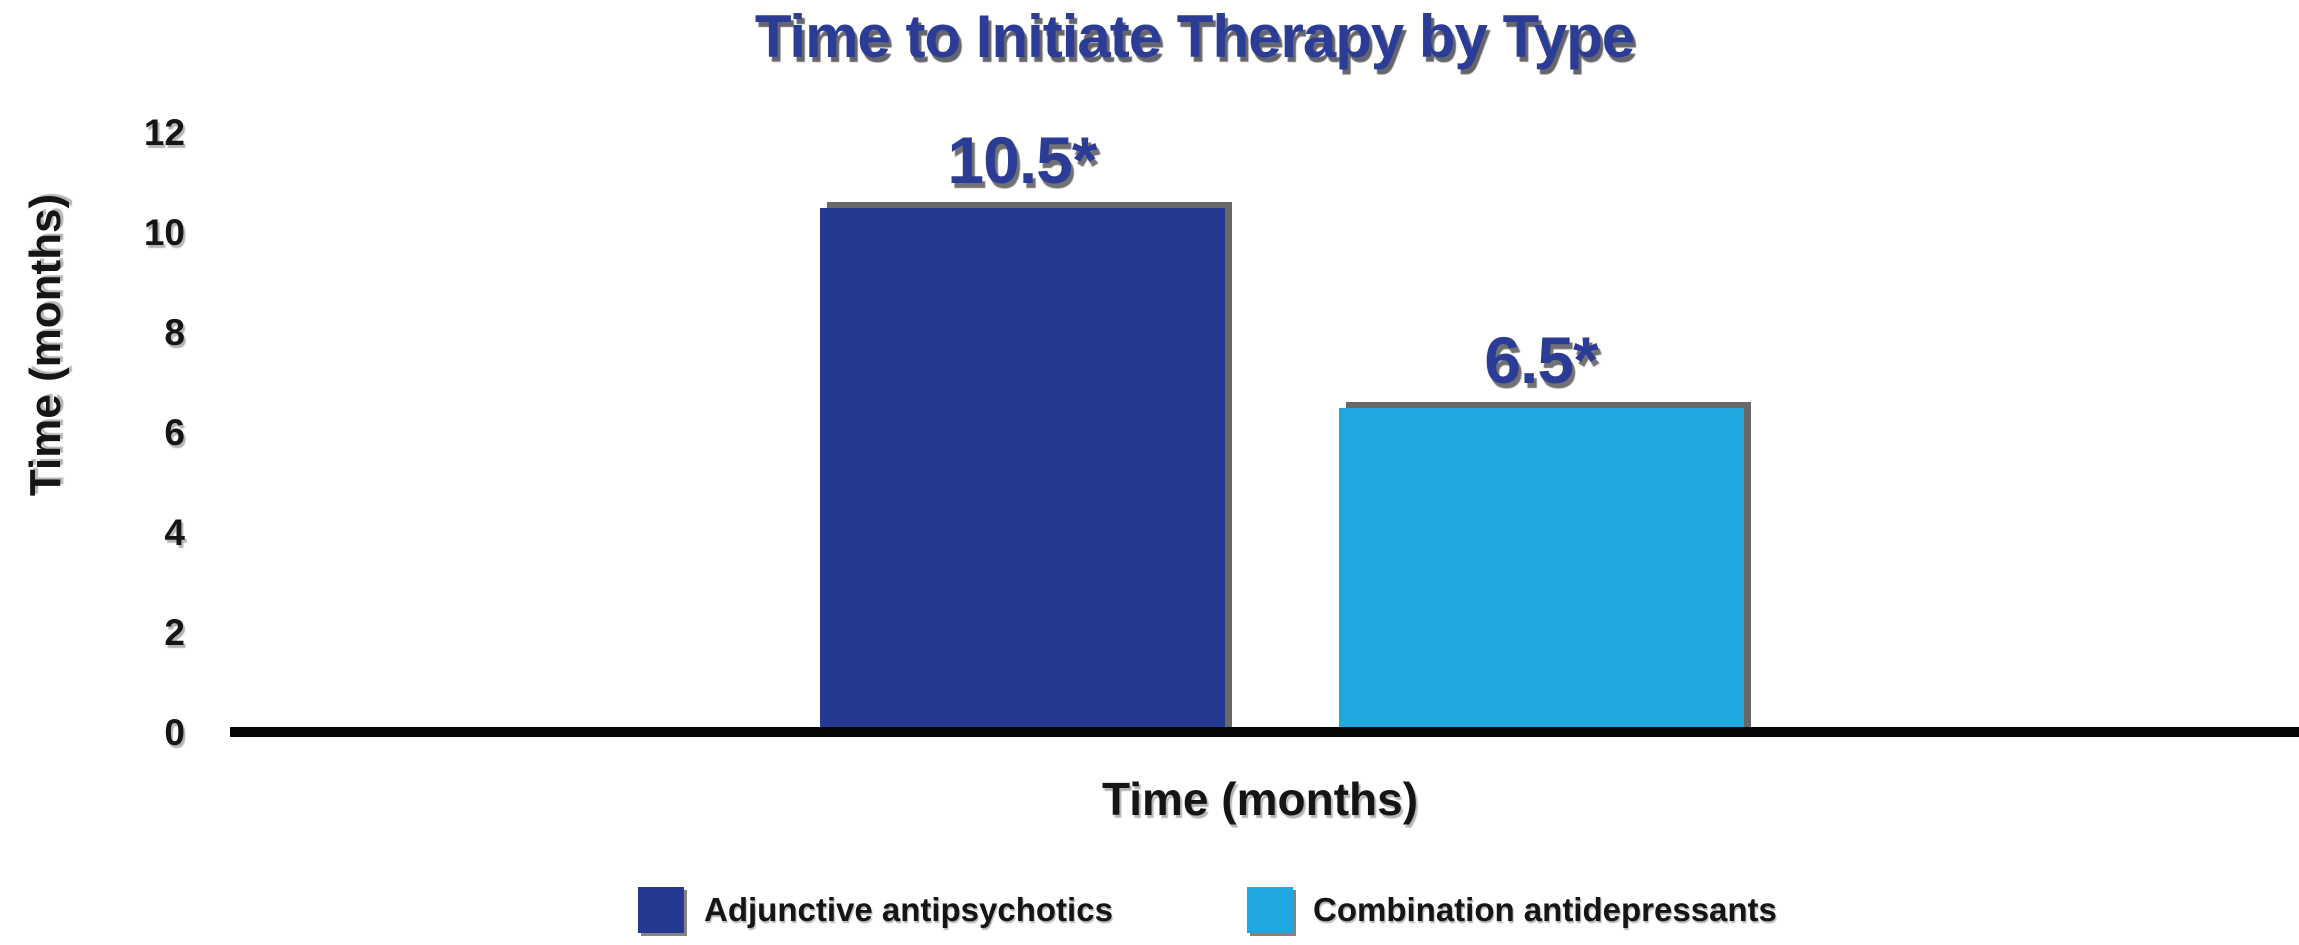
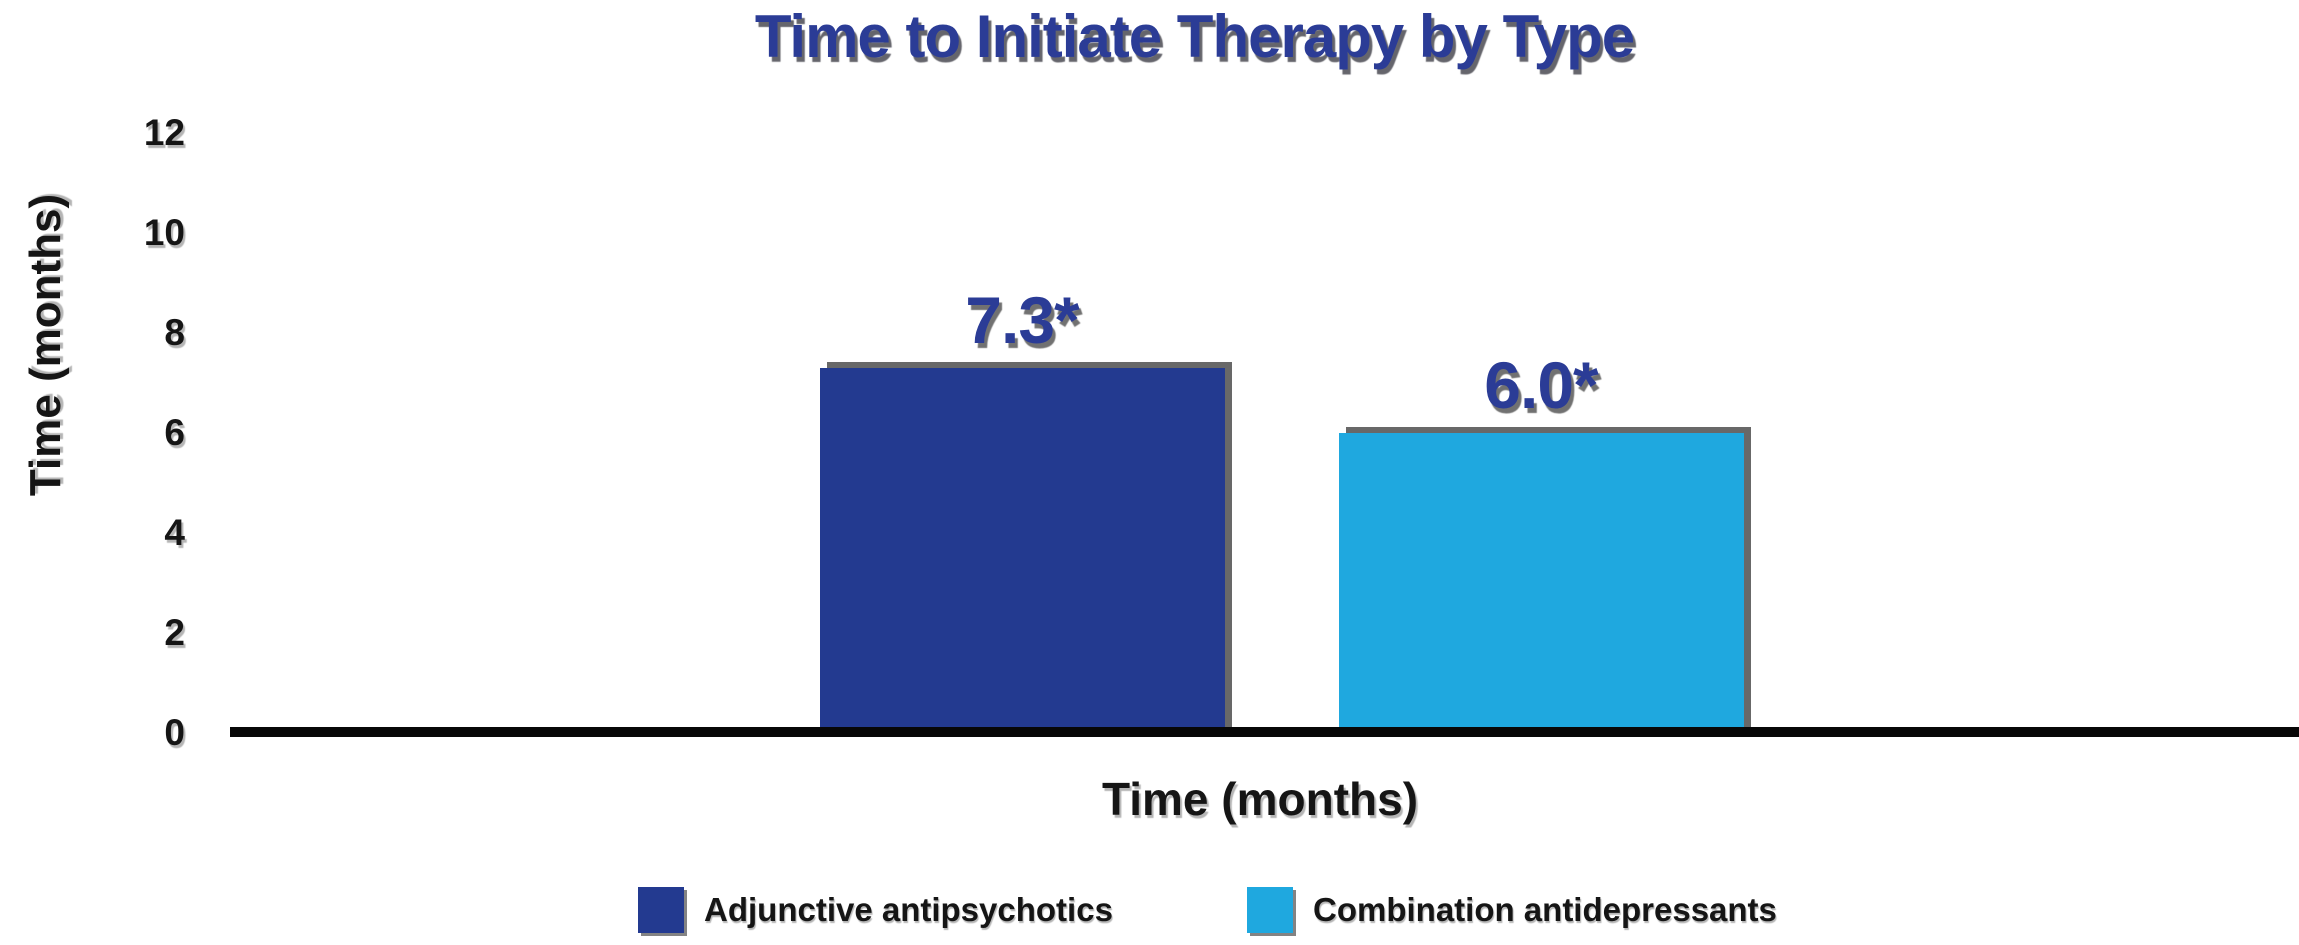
Adjunctive antipsychotics: 10.5 -> 7.3
Combination antidepressants: 6.5 -> 6.0
